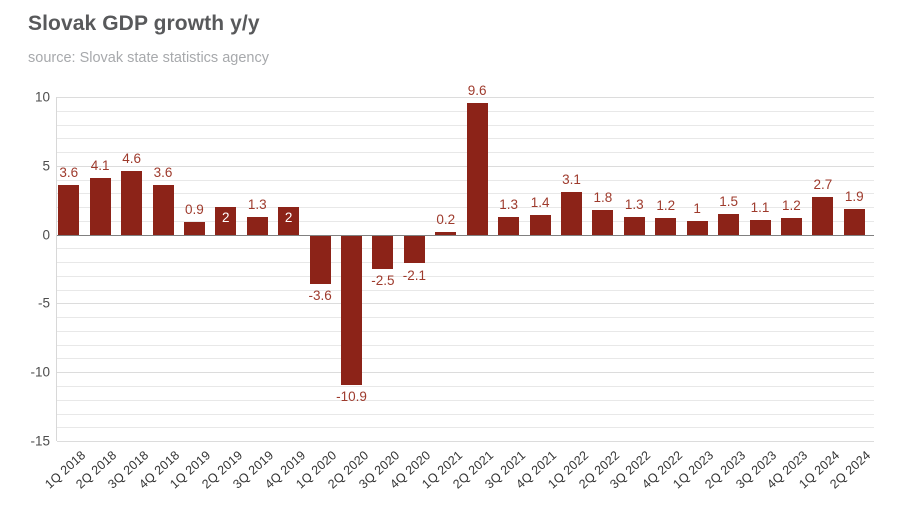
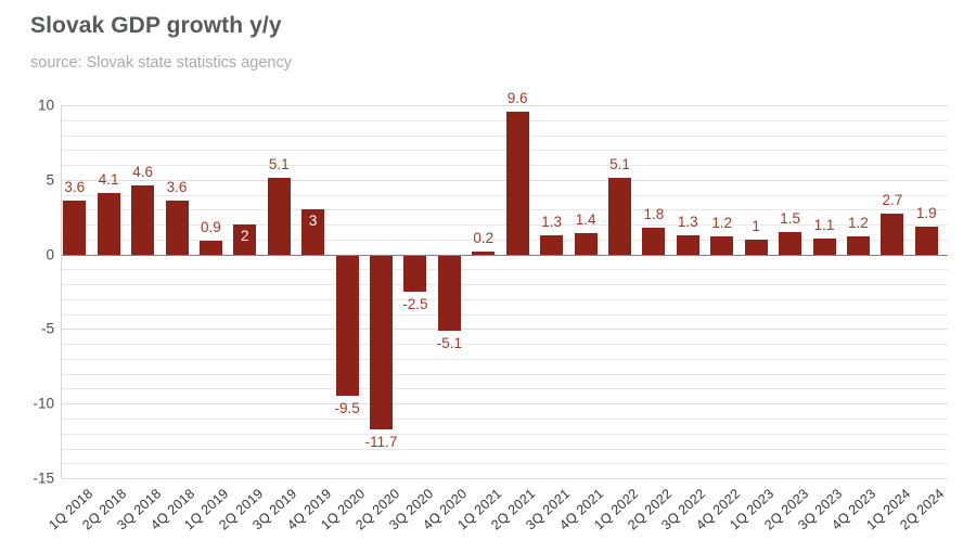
3Q 2019: 1.3 -> 5.1
4Q 2019: 2 -> 3
1Q 2020: -3.6 -> -9.5
2Q 2020: -10.9 -> -11.7
4Q 2020: -2.1 -> -5.1
1Q 2022: 3.1 -> 5.1
